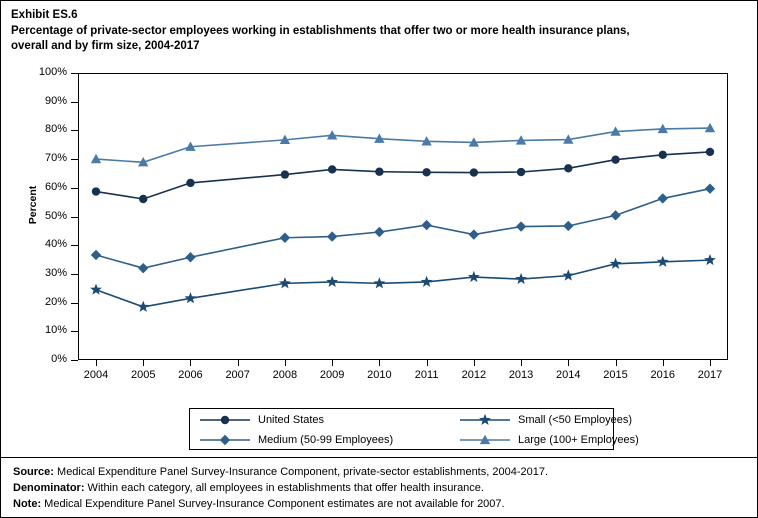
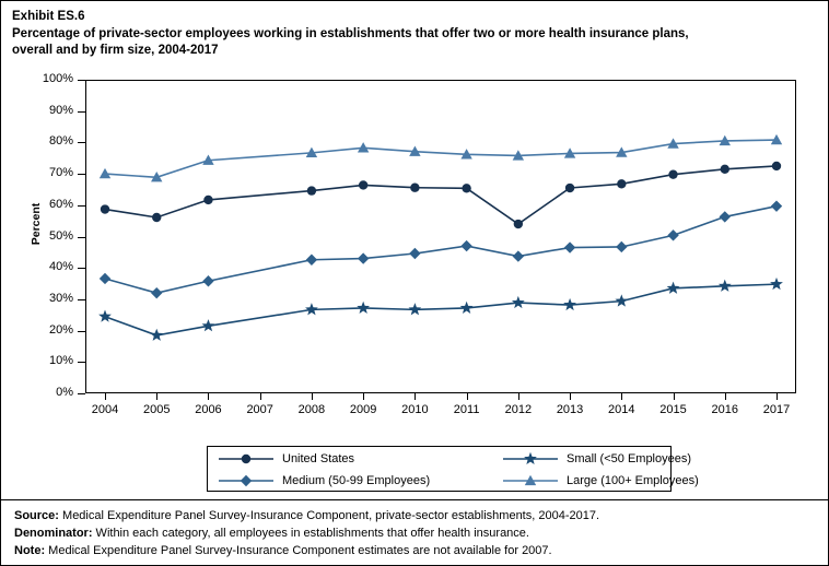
United States/2012: 65% -> 54%
